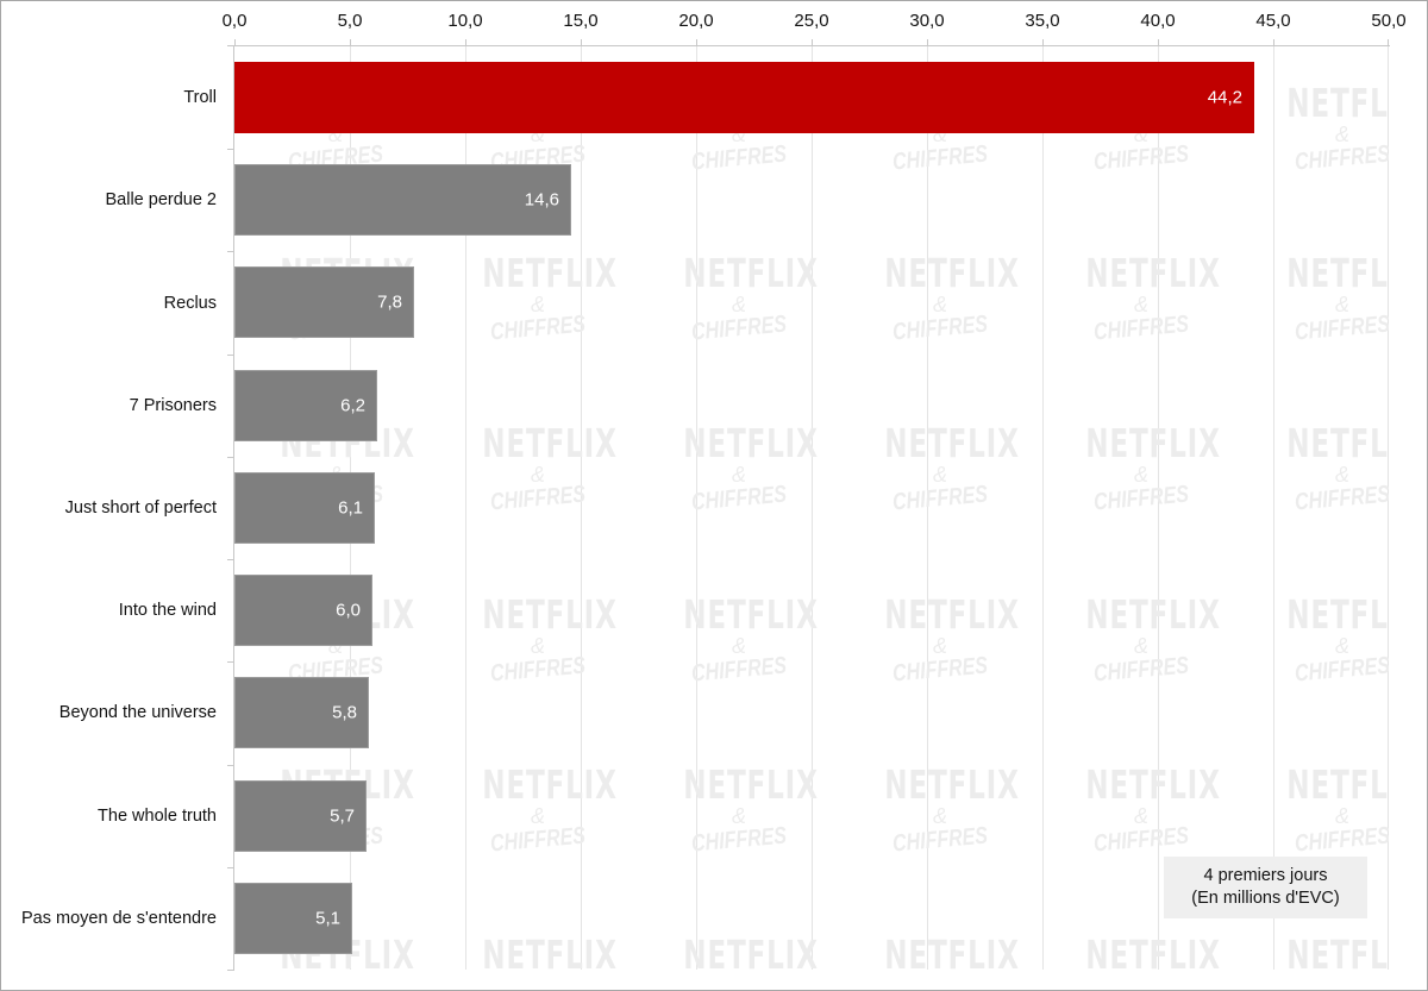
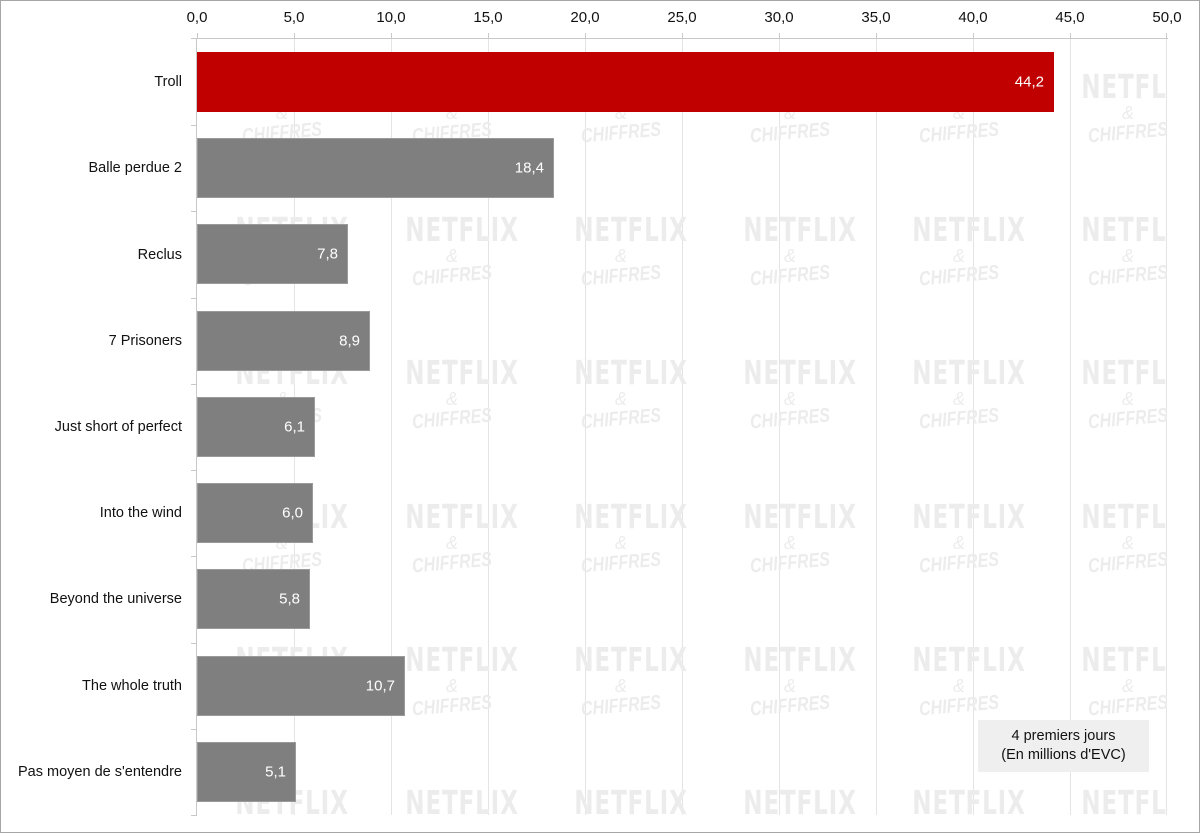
Balle perdue 2: 14,6 -> 18,4
7 Prisoners: 6,2 -> 8,9
The whole truth: 5,7 -> 10,7
